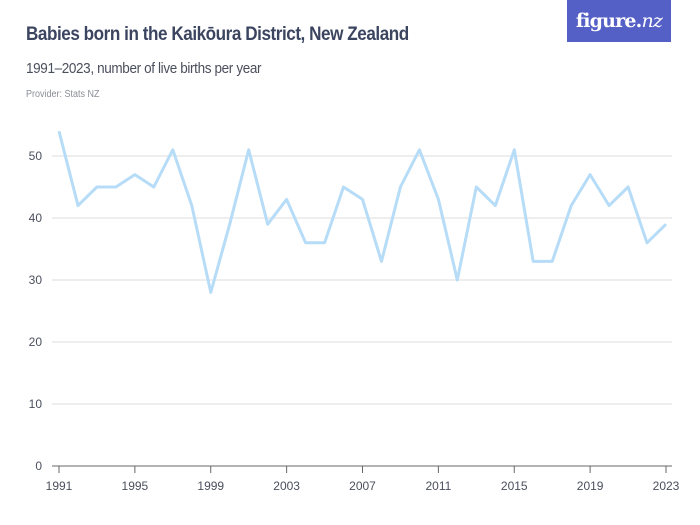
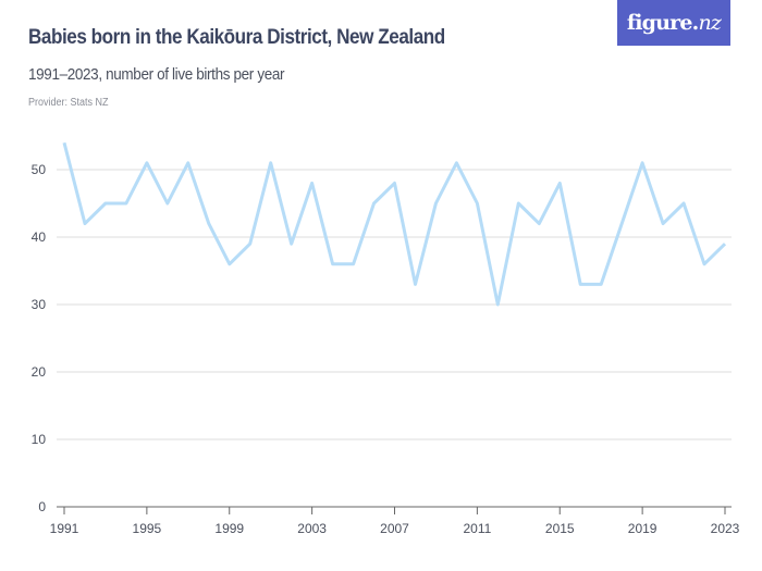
1995: 47 -> 51
1999: 28 -> 36
2003: 43 -> 48
2007: 43 -> 48
2011: 43 -> 45
2015: 51 -> 48
2019: 47 -> 51
